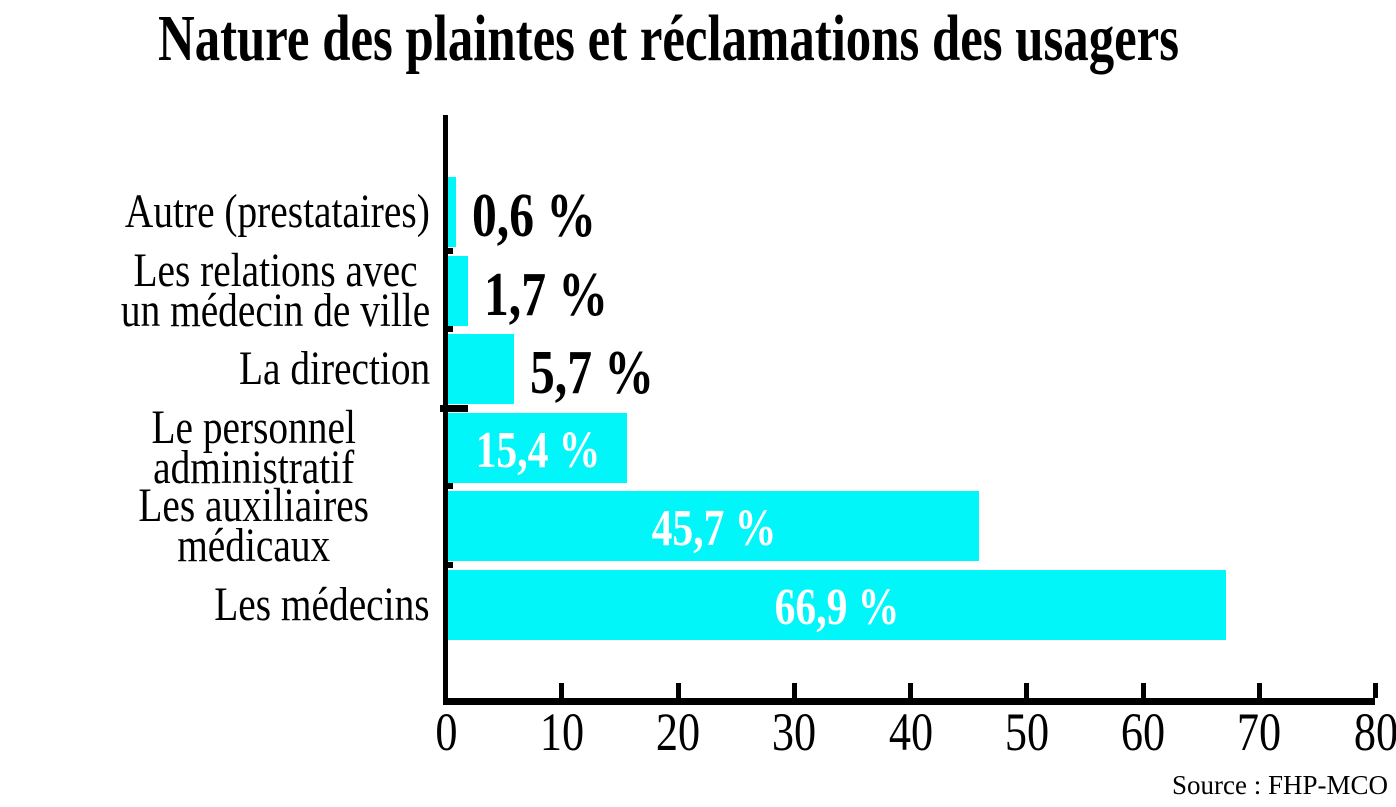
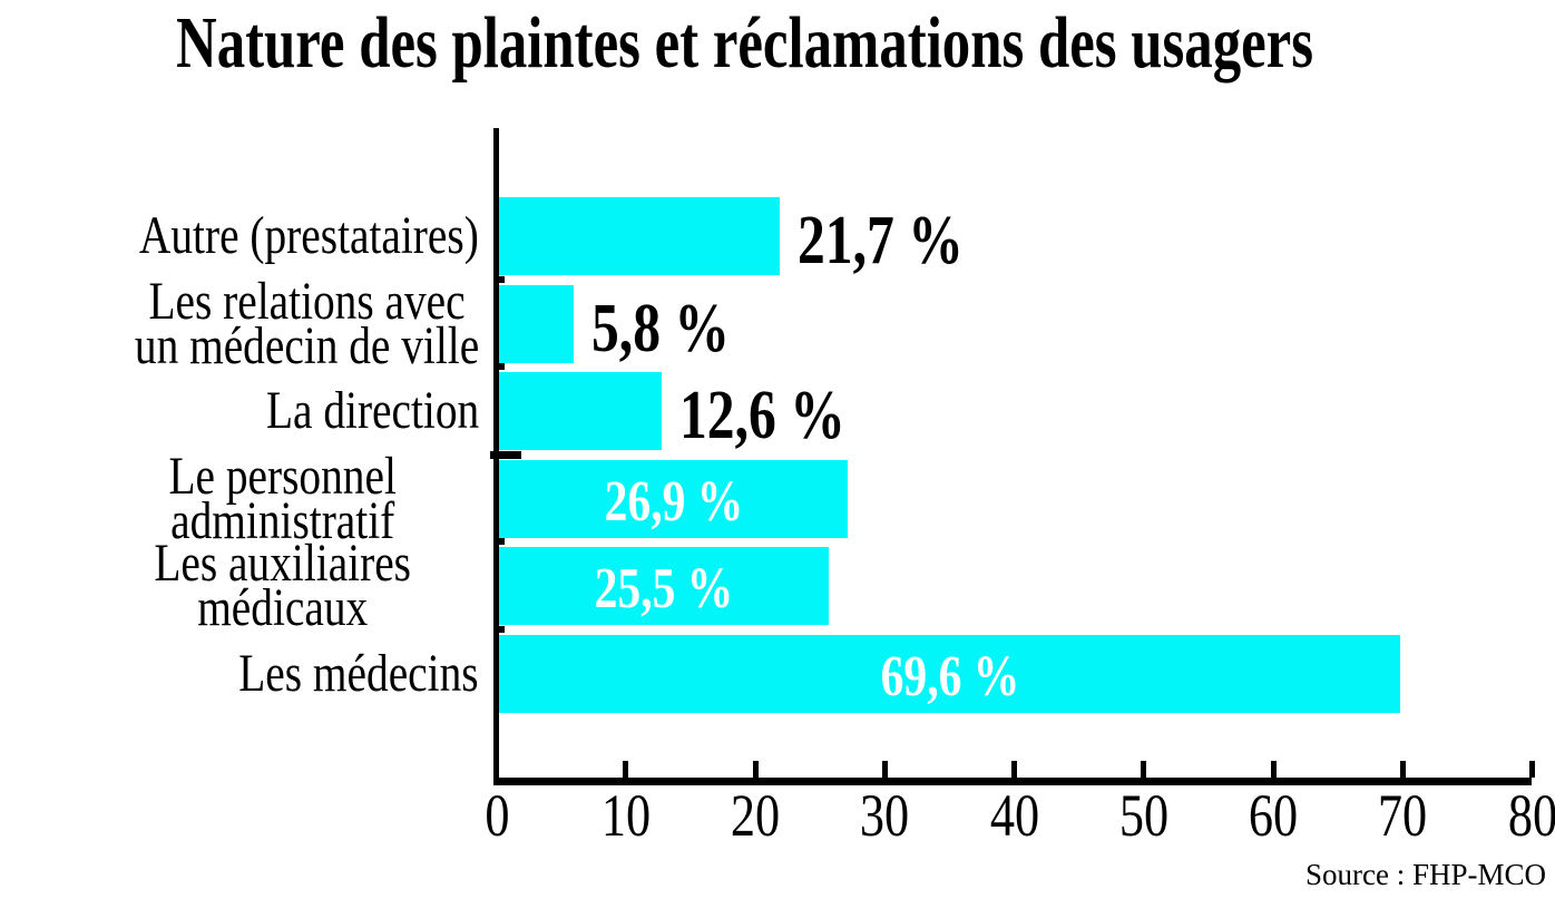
Autre (prestataires): 0,6 -> 21,7
Les relations avec un médecin de ville: 1,7 -> 5,8
La direction: 5,7 -> 12,6
Le personnel administratif: 15,4 -> 26,9
Les auxiliaires médicaux: 45,7 -> 25,5
Les médecins: 66,9 -> 69,6
